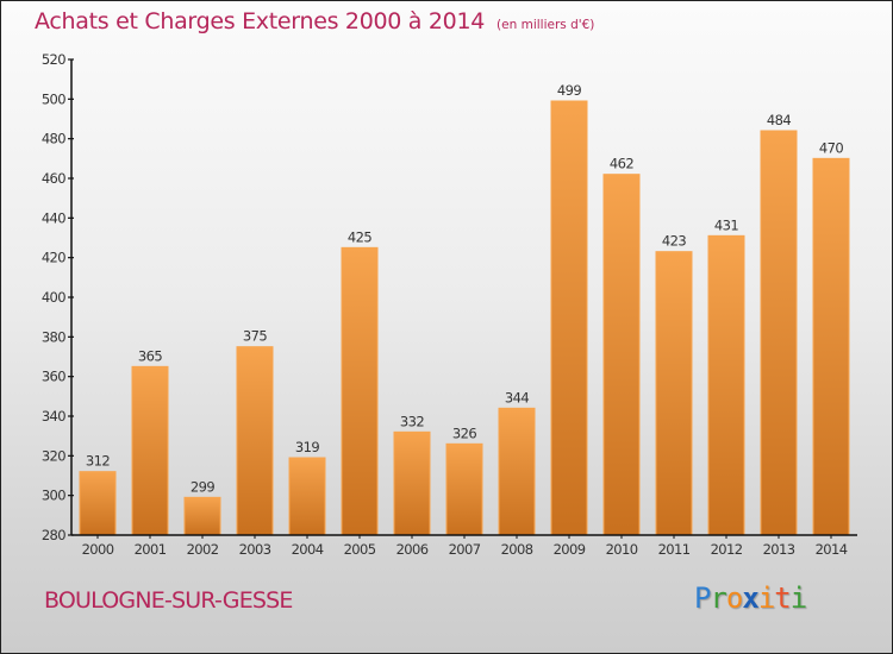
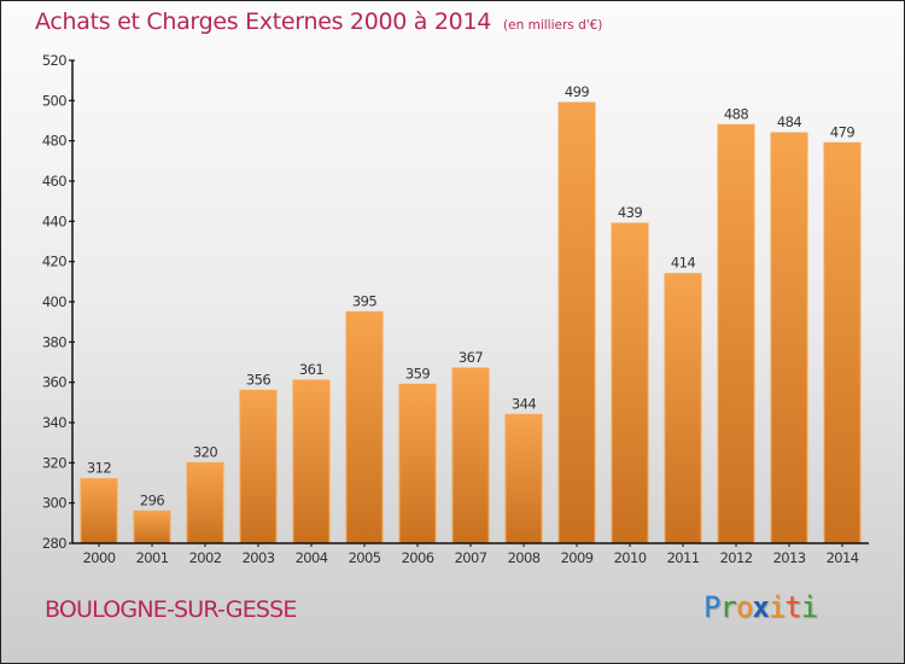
2001: 365 -> 296
2002: 299 -> 320
2003: 375 -> 356
2004: 319 -> 361
2005: 425 -> 395
2006: 332 -> 359
2007: 326 -> 367
2010: 462 -> 439
2011: 423 -> 414
2012: 431 -> 488
2014: 470 -> 479
